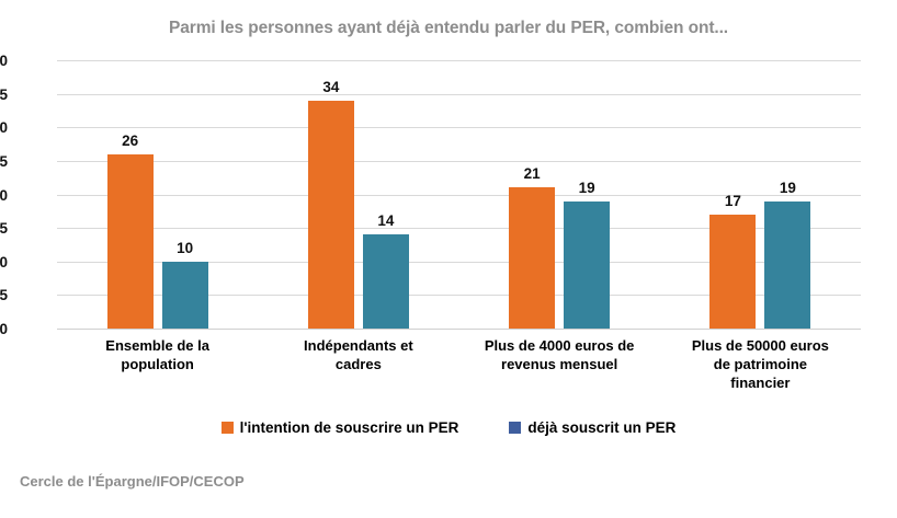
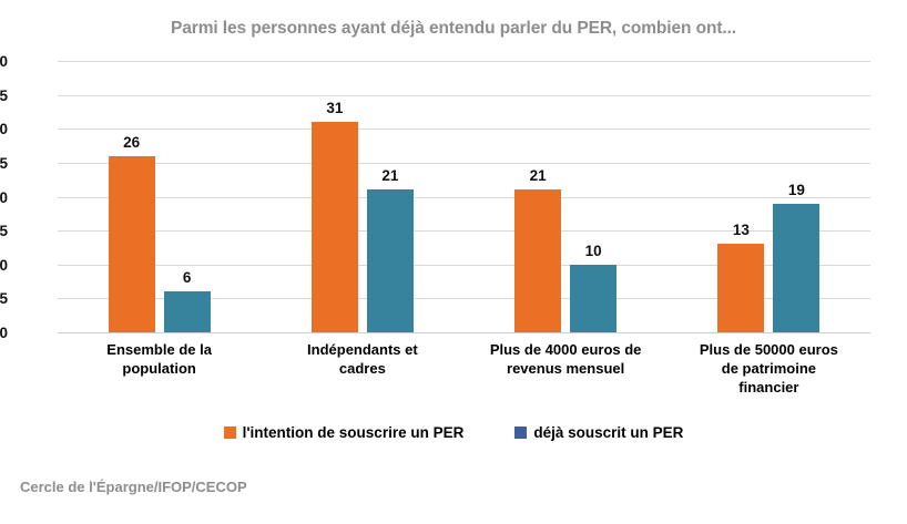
déjà souscrit un PER/Ensemble de la population: 10 -> 6
l'intention de souscrire un PER/Indépendants et cadres: 34 -> 31
déjà souscrit un PER/Indépendants et cadres: 14 -> 21
déjà souscrit un PER/Plus de 4000 euros de revenus mensuel: 19 -> 10
l'intention de souscrire un PER/Plus de 50000 euros de patrimoine financier: 17 -> 13
